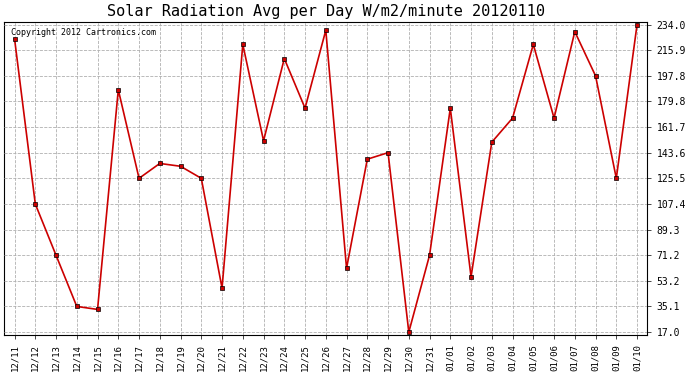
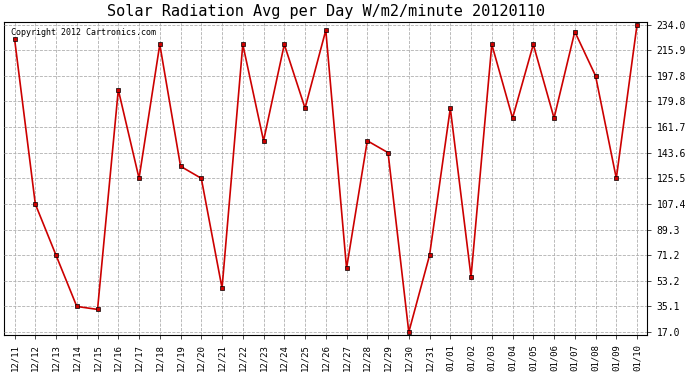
12/18: 136 -> 220
12/24: 210 -> 220
12/28: 139 -> 152
01/03: 151 -> 220
